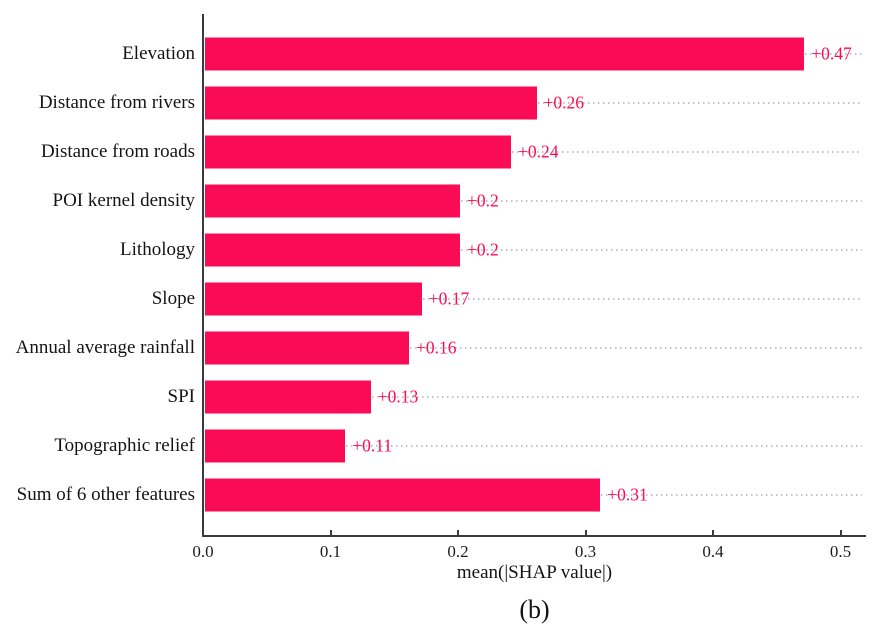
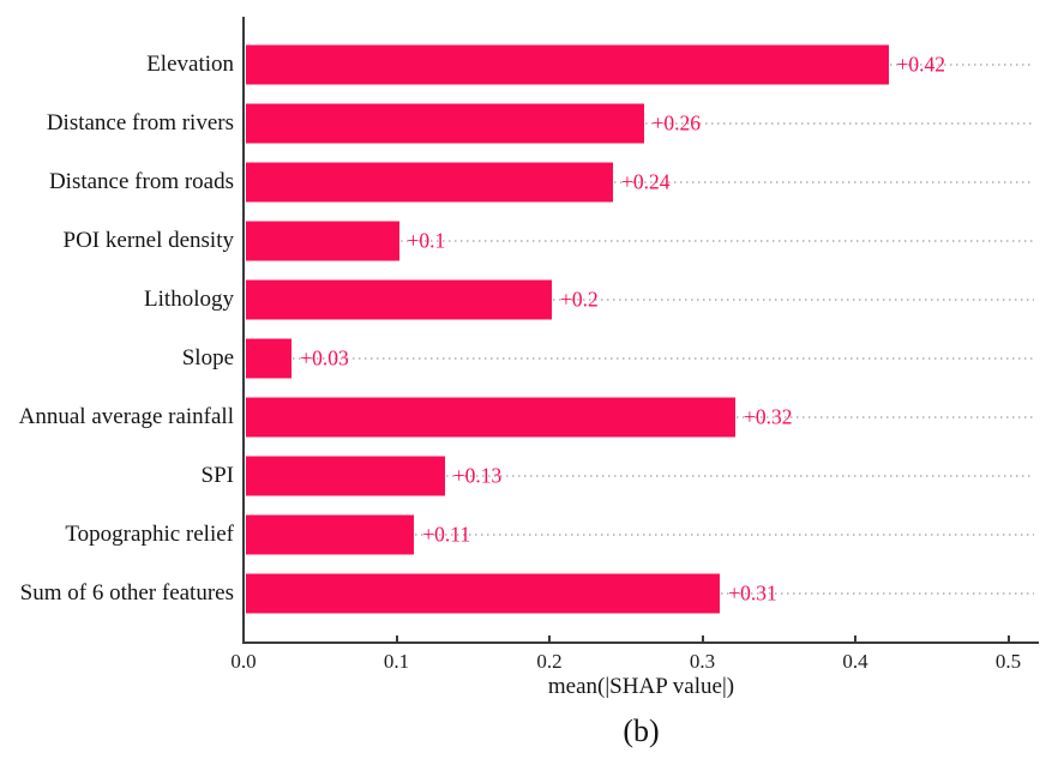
Elevation: +0.47 -> +0.42
POI kernel density: +0.2 -> +0.1
Slope: +0.17 -> +0.03
Annual average rainfall: +0.16 -> +0.32
